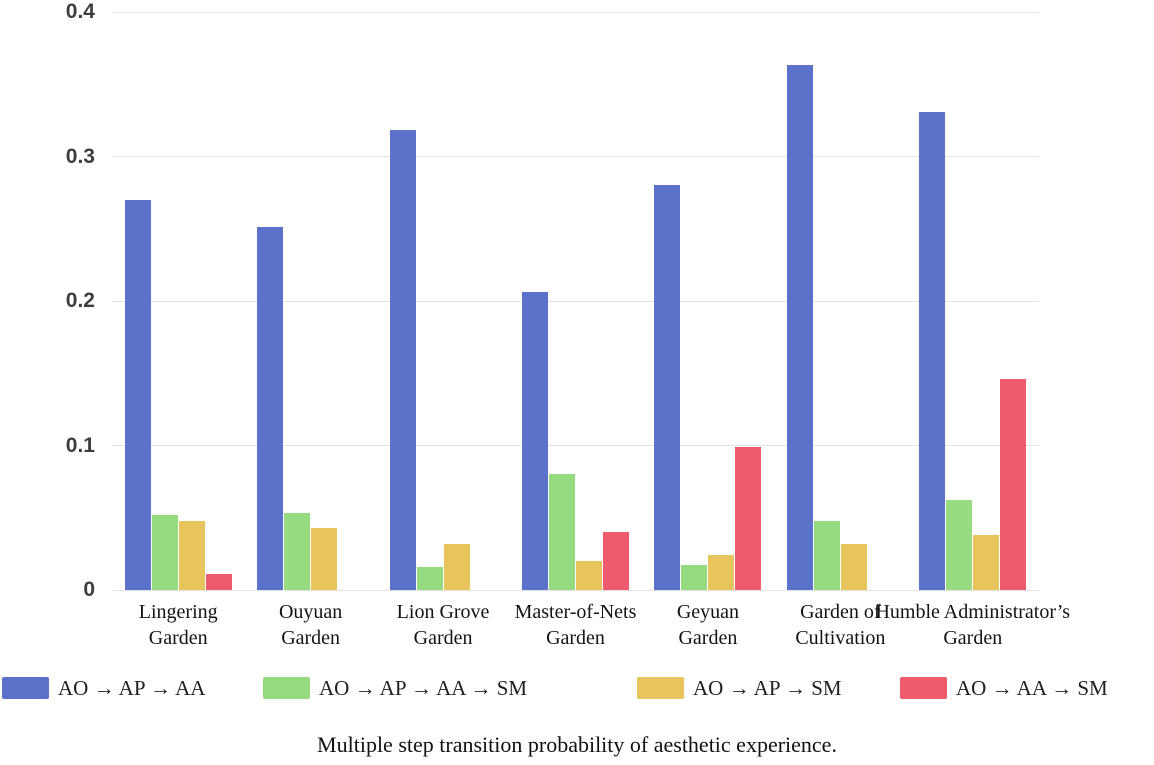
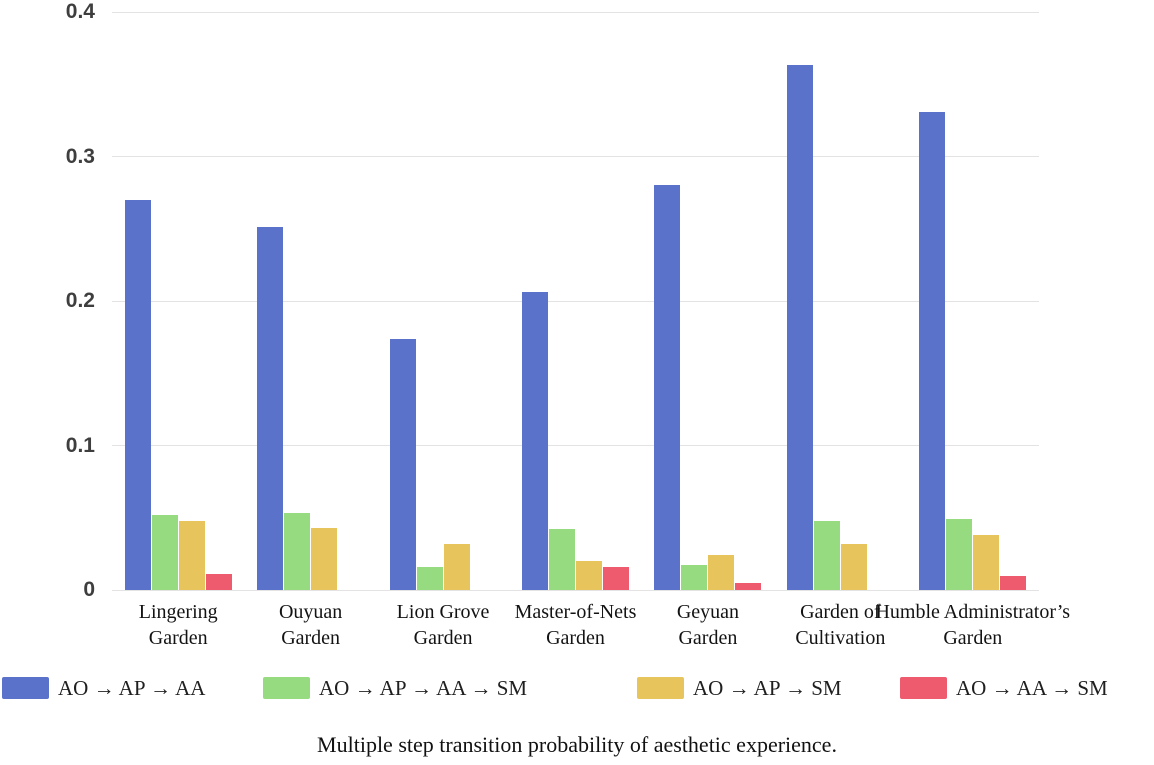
AO → AP → AA/Lion Grove Garden: 0.318 -> 0.174
AO → AP → AA → SM/Master-of-Nets Garden: 0.080 -> 0.042
AO → AA → SM/Master-of-Nets Garden: 0.040 -> 0.016
AO → AA → SM/Geyuan Garden: 0.099 -> 0.005
AO → AP → AA → SM/Humble Administrator’s Garden: 0.062 -> 0.049
AO → AA → SM/Humble Administrator’s Garden: 0.146 -> 0.010
